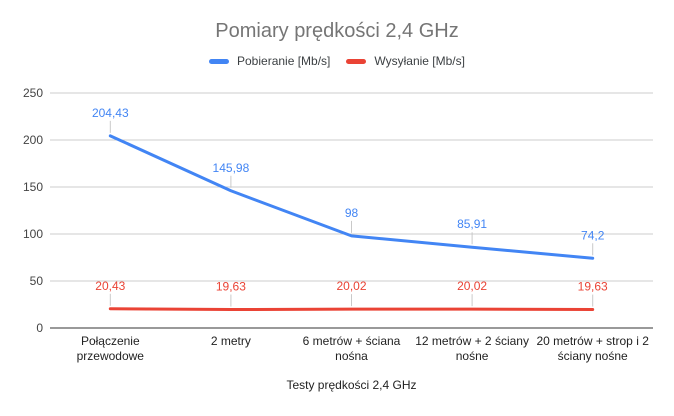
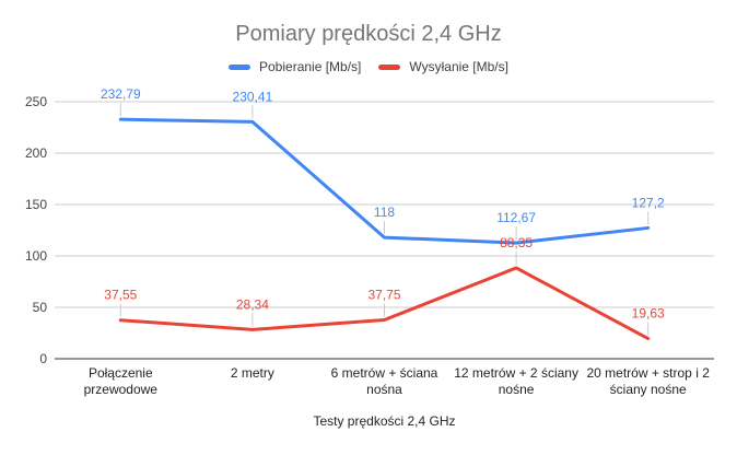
Pobieranie [Mb/s]/Połączenie przewodowe: 204,43 -> 232,79
Wysyłanie [Mb/s]/Połączenie przewodowe: 20,43 -> 37,55
Pobieranie [Mb/s]/2 metry: 145,98 -> 230,41
Wysyłanie [Mb/s]/2 metry: 19,63 -> 28,34
Pobieranie [Mb/s]/6 metrów + ściana nośna: 98 -> 118
Wysyłanie [Mb/s]/6 metrów + ściana nośna: 20,02 -> 37,75
Pobieranie [Mb/s]/12 metrów + 2 ściany nośne: 85,91 -> 112,67
Wysyłanie [Mb/s]/12 metrów + 2 ściany nośne: 20,02 -> 88,35
Pobieranie [Mb/s]/20 metrów + strop i 2 ściany nośne: 74,2 -> 127,2
